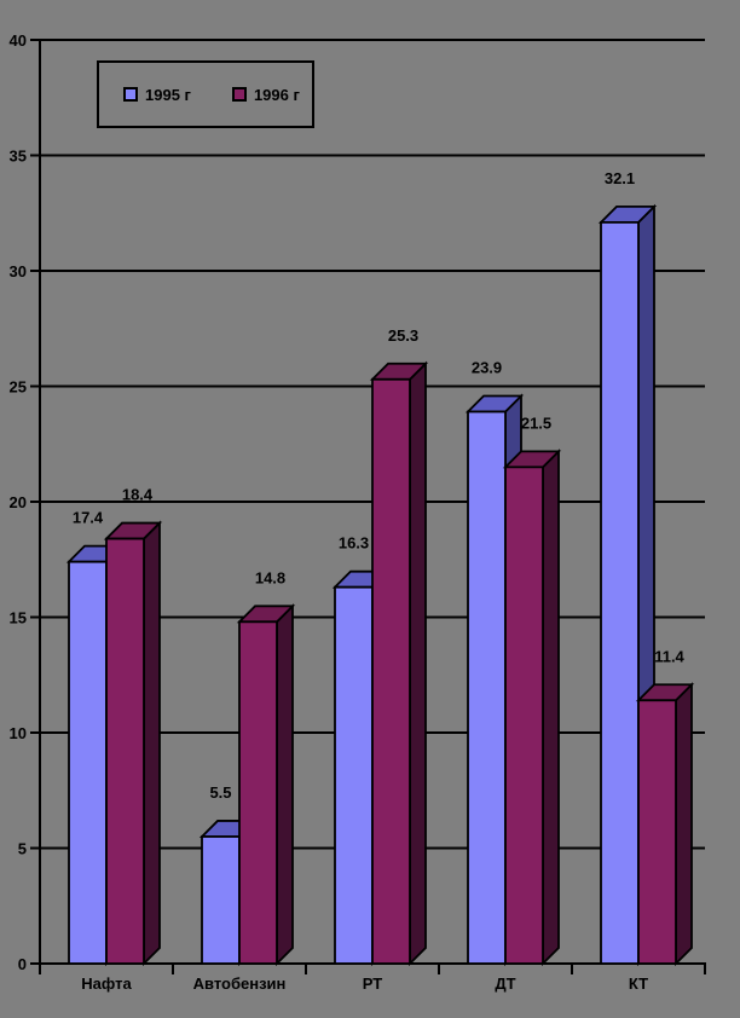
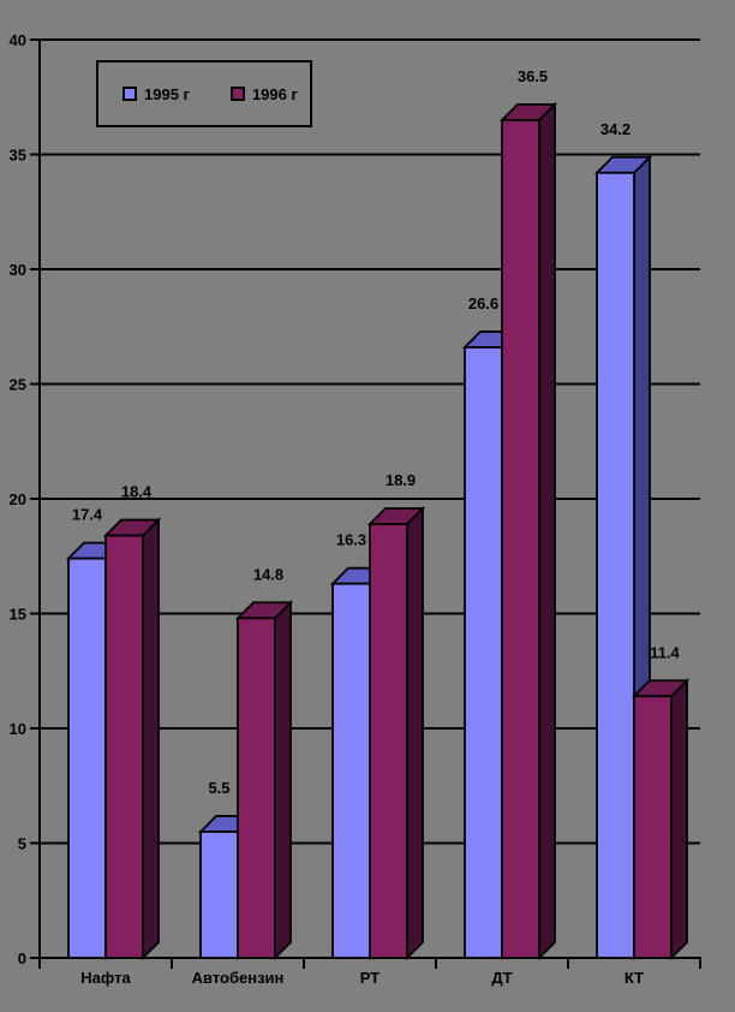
1996 г/РТ: 25.3 -> 18.9
1995 г/ДТ: 23.9 -> 26.6
1996 г/ДТ: 21.5 -> 36.5
1995 г/КТ: 32.1 -> 34.2
